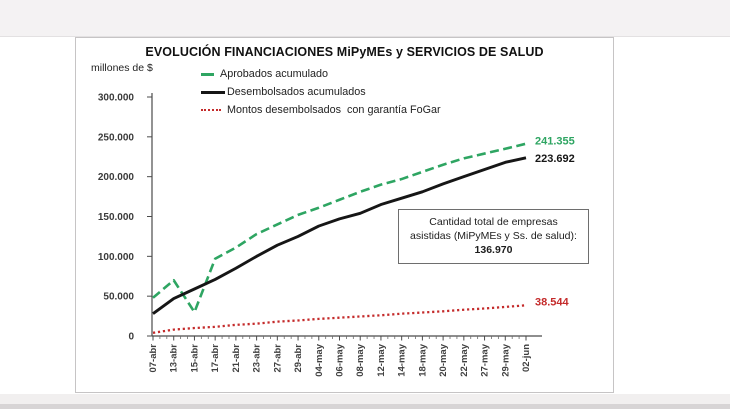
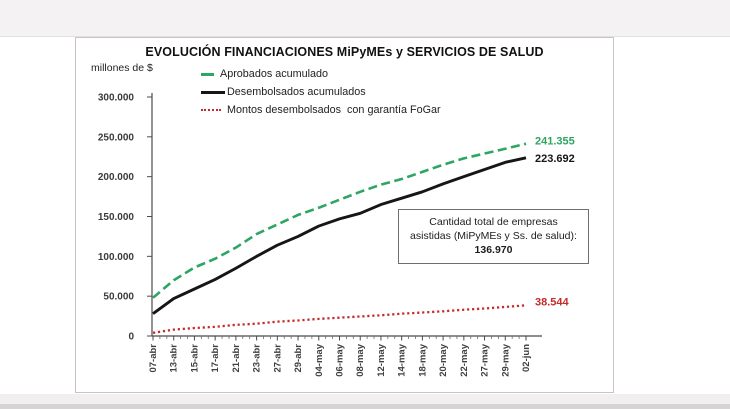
Aprobados acumulado/15-abr: 30000 -> 90000
